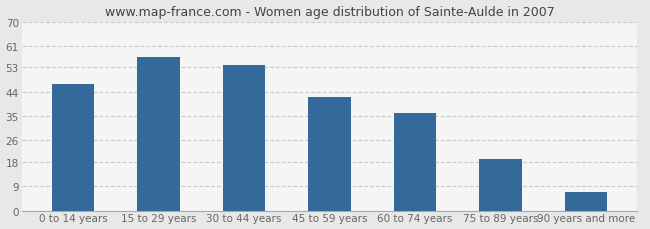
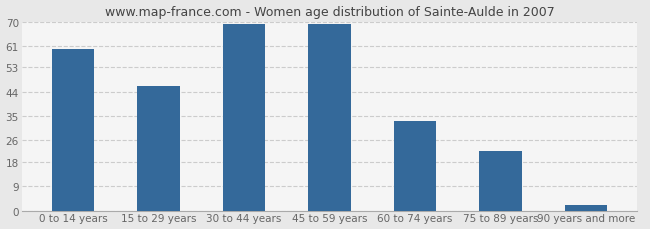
0 to 14 years: 47 -> 60
15 to 29 years: 57 -> 46
30 to 44 years: 54 -> 69
45 to 59 years: 42 -> 69
60 to 74 years: 36 -> 33
75 to 89 years: 19 -> 22
90 years and more: 7 -> 2
